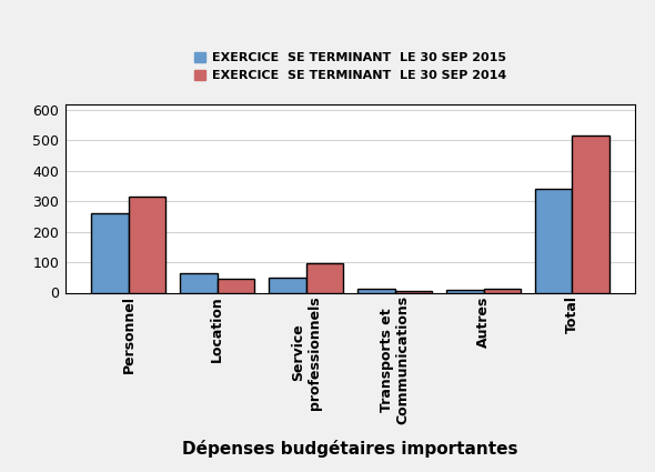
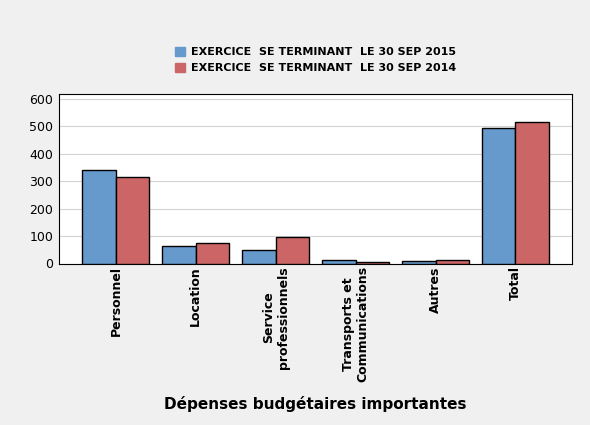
EXERCICE SE TERMINANT LE 30 SEP 2015/Personnel: 260 -> 340
EXERCICE SE TERMINANT LE 30 SEP 2014/Location: 45 -> 75
EXERCICE SE TERMINANT LE 30 SEP 2015/Total: 340 -> 493
